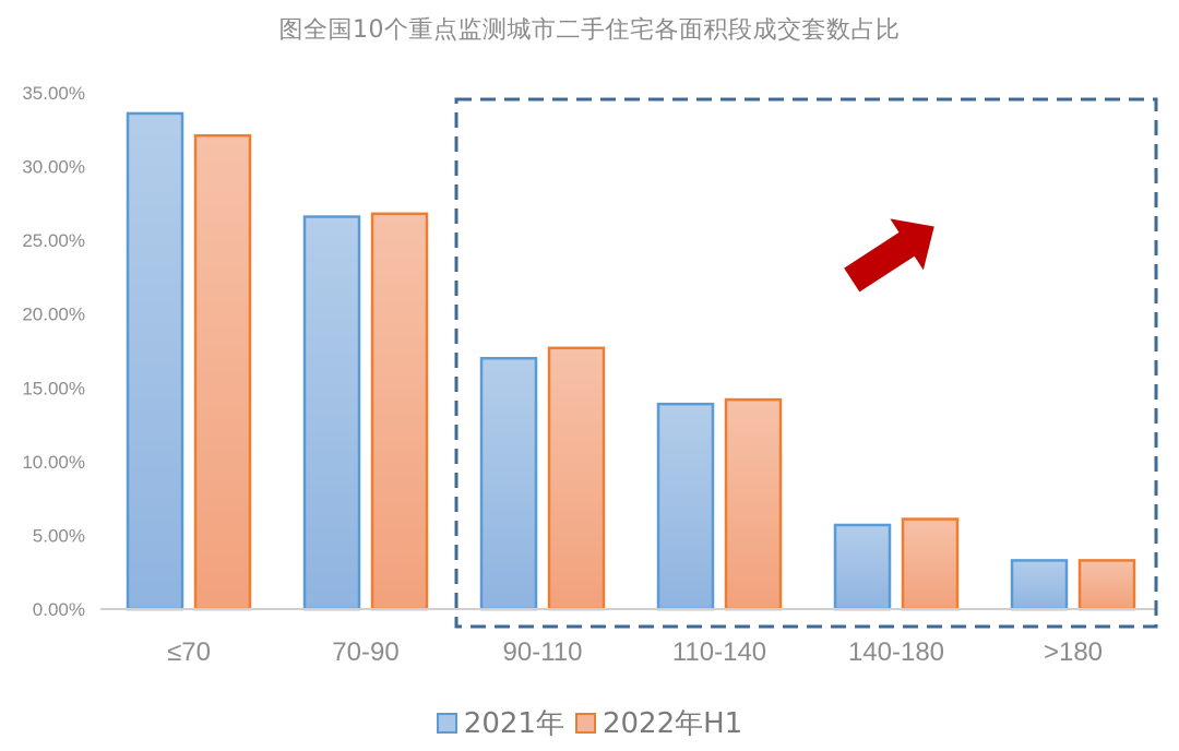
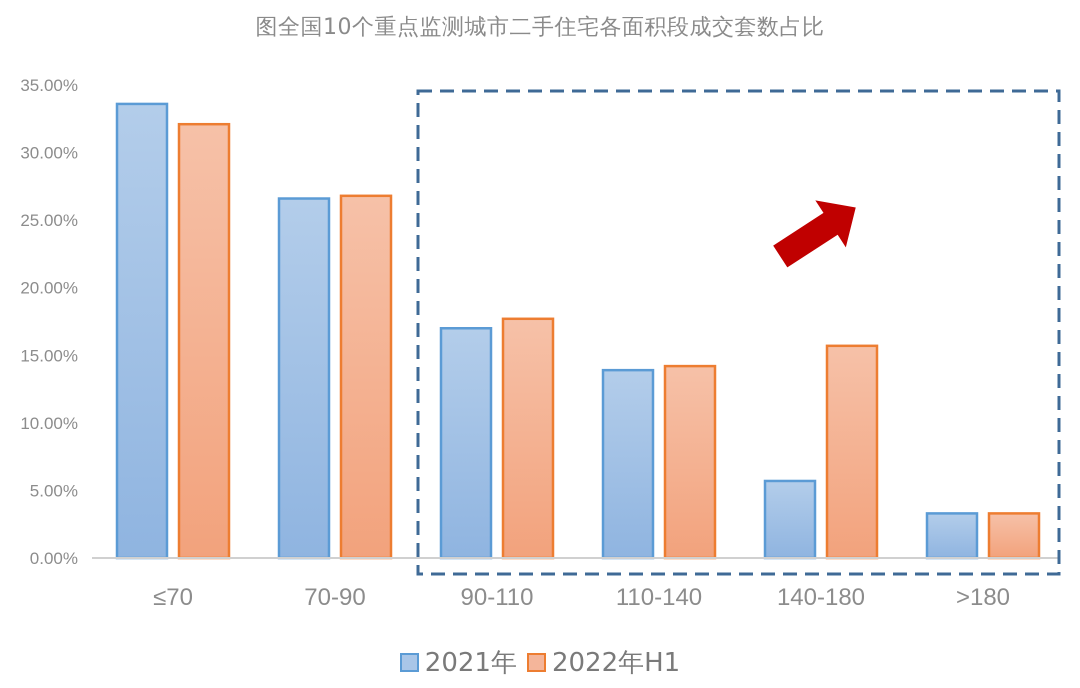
2022年H1/140-180: 6.1% -> 15.7%
